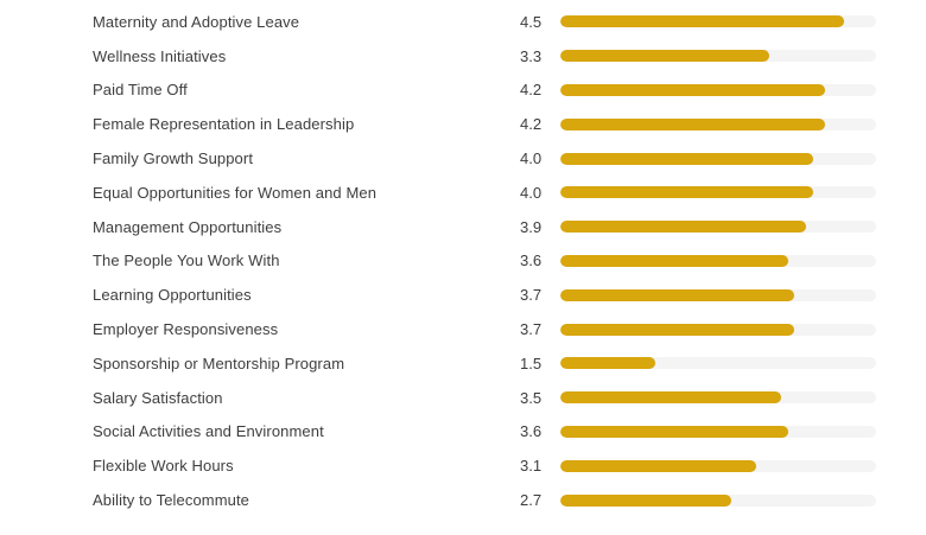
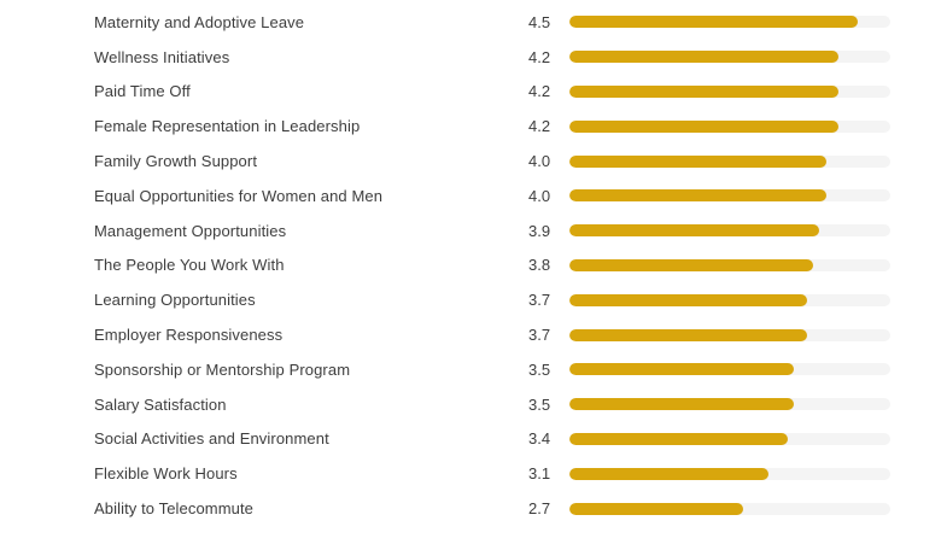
Wellness Initiatives: 3.3 -> 4.2
The People You Work With: 3.6 -> 3.8
Sponsorship or Mentorship Program: 1.5 -> 3.5
Social Activities and Environment: 3.6 -> 3.4
